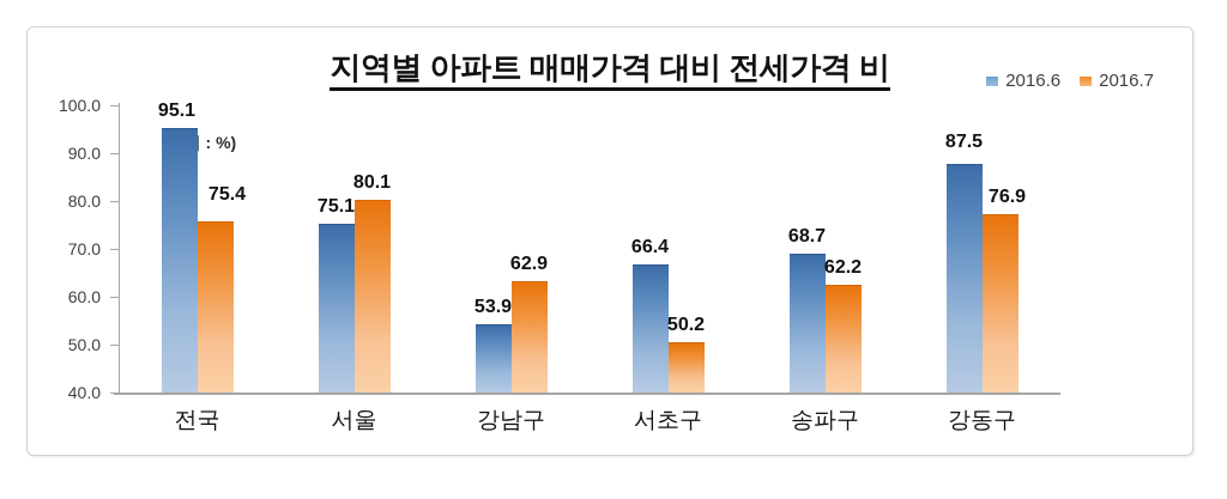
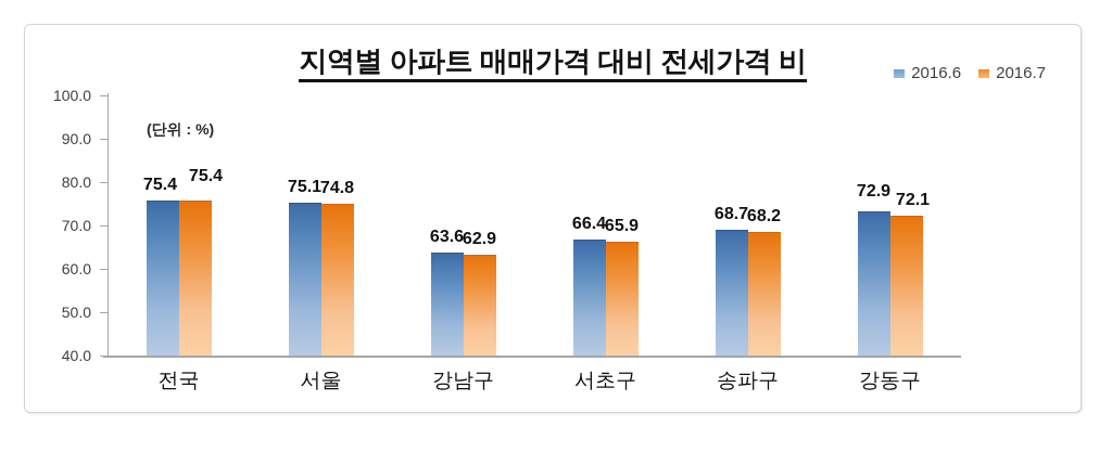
2016.6/전국: 95.1 -> 75.4
2016.7/서울: 80.1 -> 74.8
2016.6/강남구: 53.9 -> 63.6
2016.7/서초구: 50.2 -> 65.9
2016.7/송파구: 62.2 -> 68.2
2016.6/강동구: 87.5 -> 72.9
2016.7/강동구: 76.9 -> 72.1
